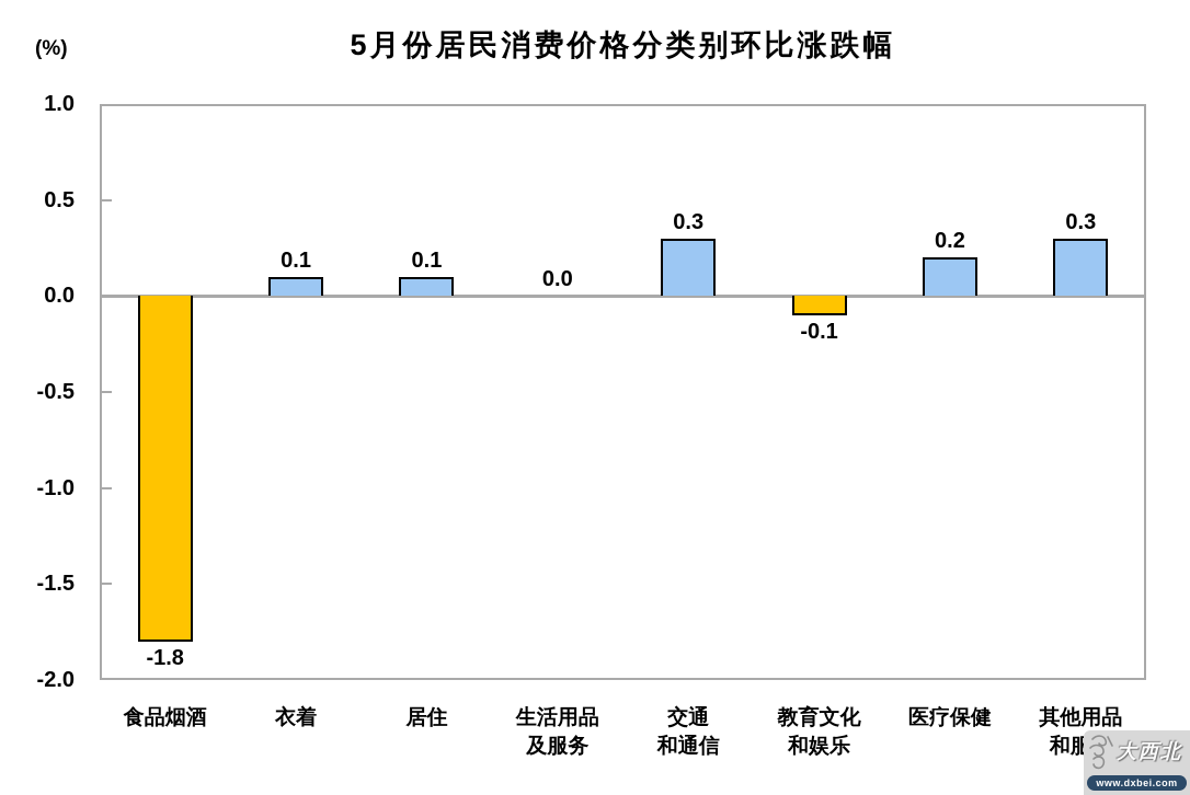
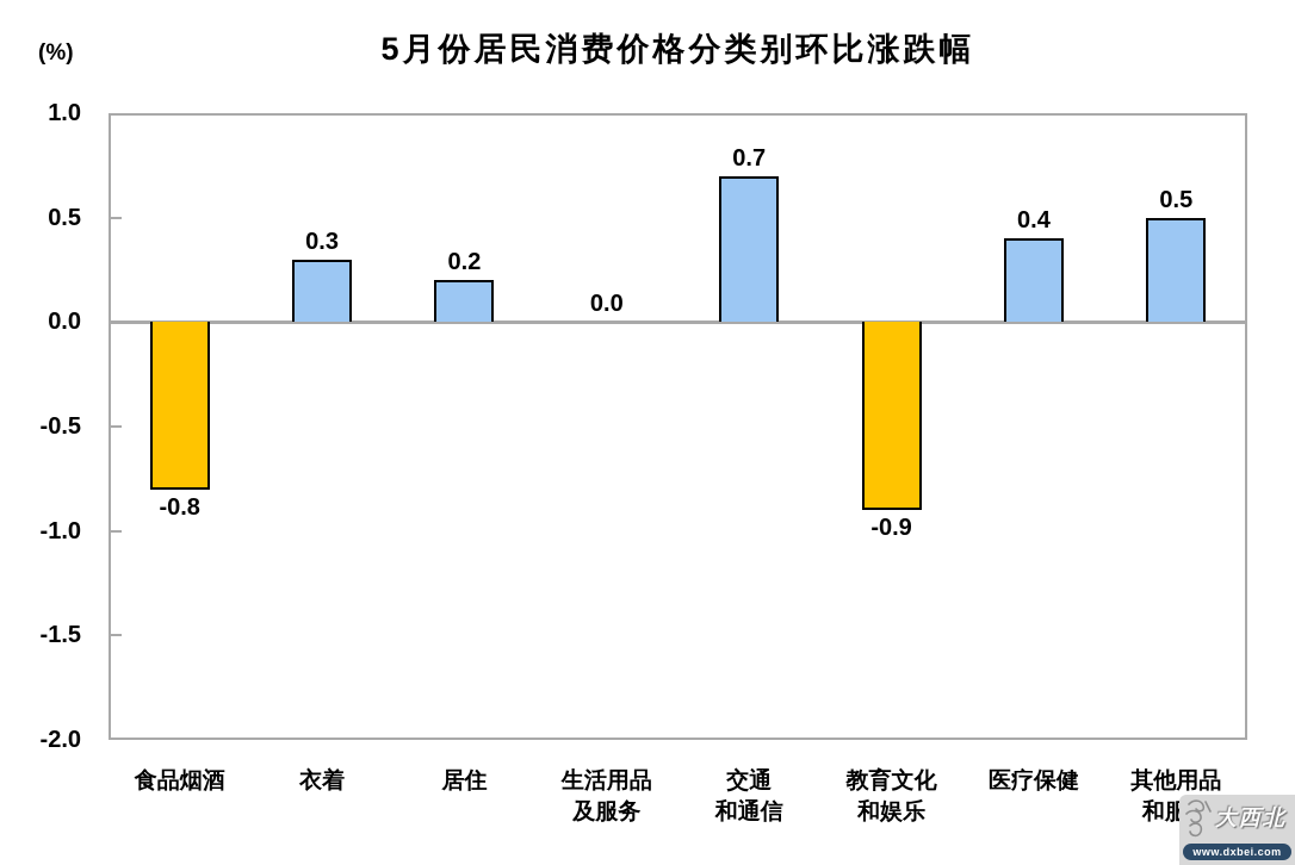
食品烟酒: -1.8 -> -0.8
衣着: 0.1 -> 0.3
居住: 0.1 -> 0.2
交通 和通信: 0.3 -> 0.7
教育文化 和娱乐: -0.1 -> -0.9
医疗保健: 0.2 -> 0.4
其他用品 和服务: 0.3 -> 0.5
